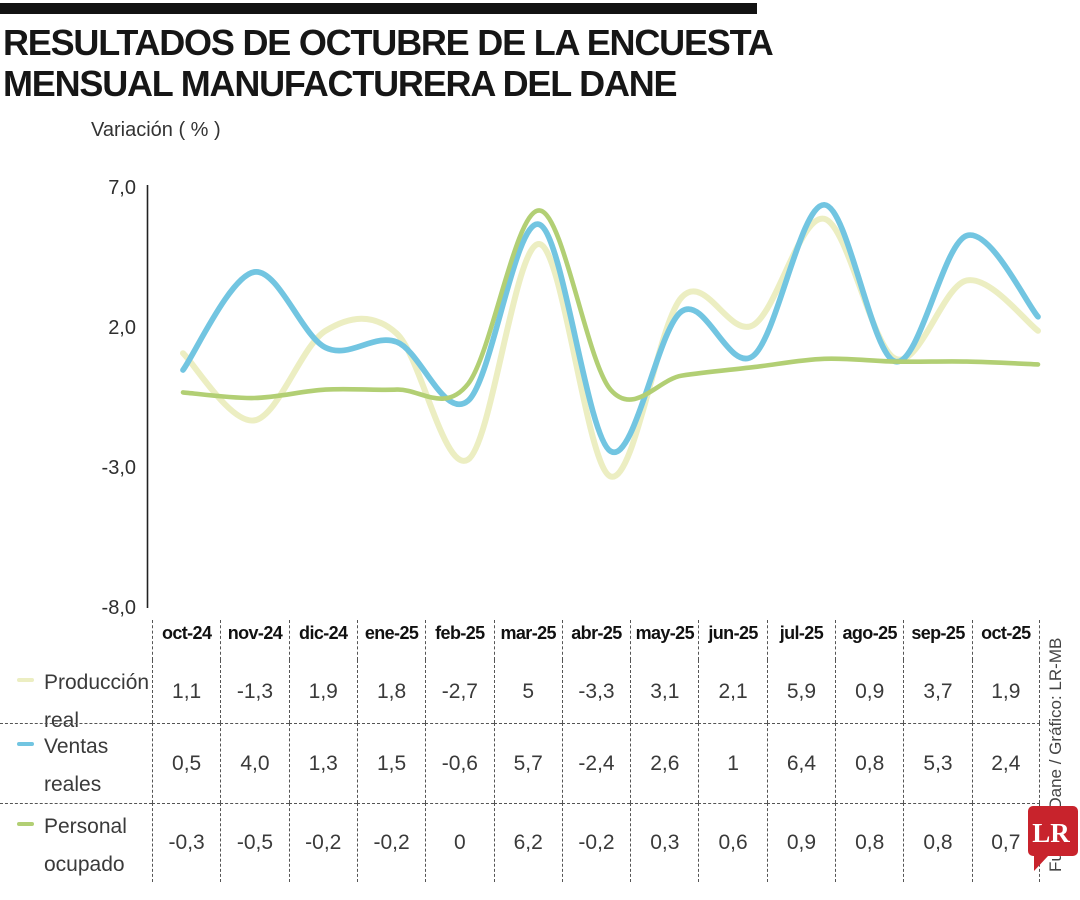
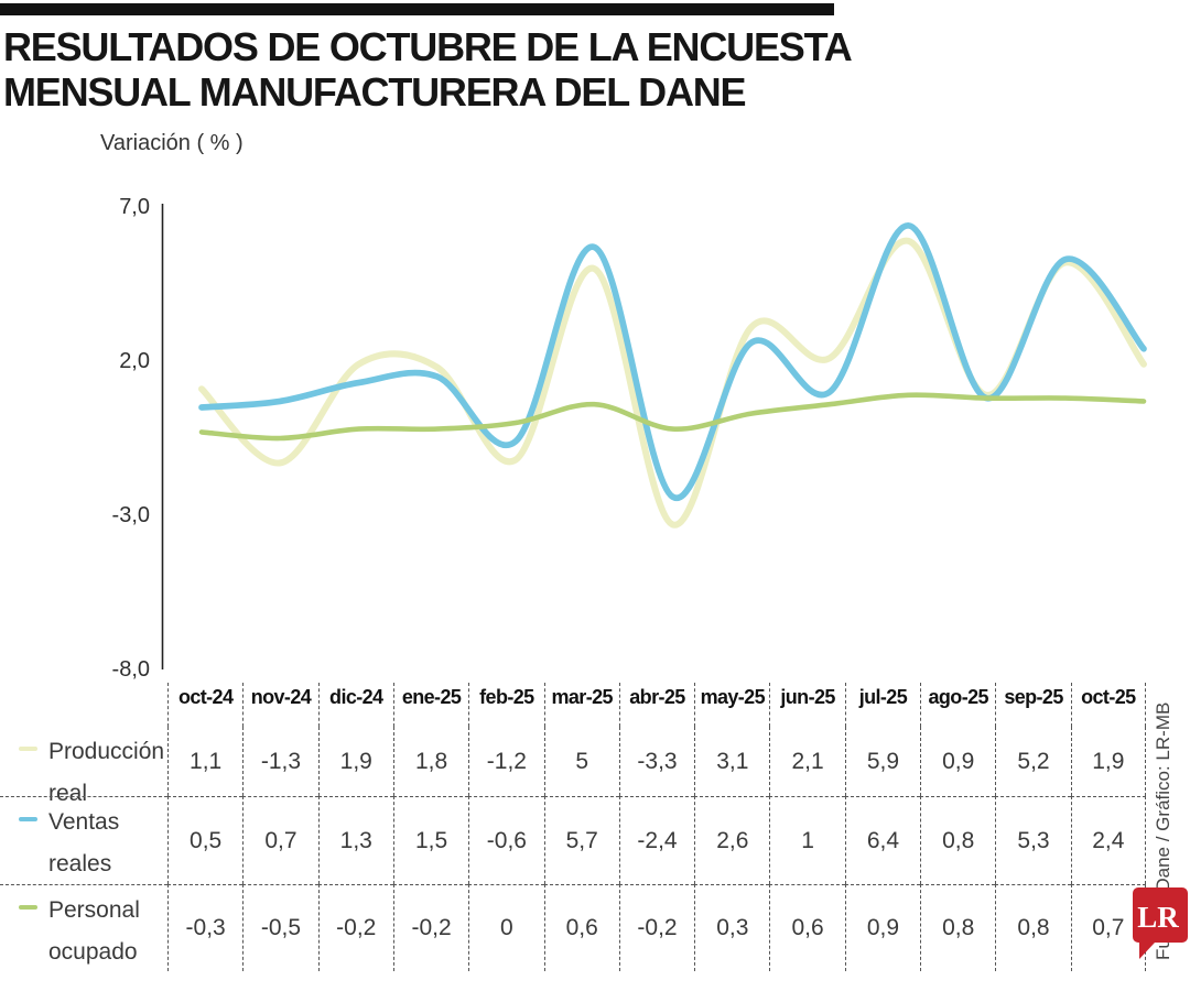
Ventas reales/nov-24: 4,0 -> 0,7
Producción real/feb-25: -2,7 -> -1,2
Personal ocupado/mar-25: 6,2 -> 0,6
Producción real/sep-25: 3,7 -> 5,2
